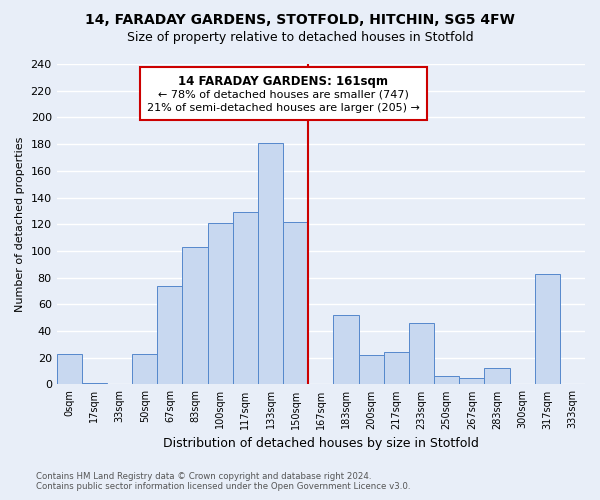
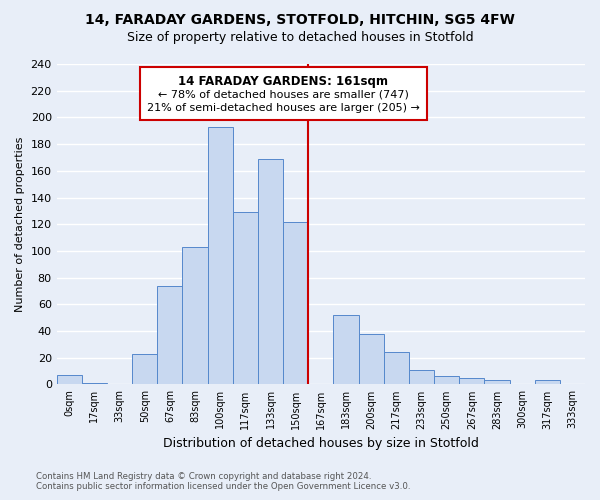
0sqm: 23 -> 7
100sqm: 121 -> 193
133sqm: 181 -> 169
200sqm: 22 -> 38
233sqm: 46 -> 11
283sqm: 12 -> 3
317sqm: 83 -> 3
